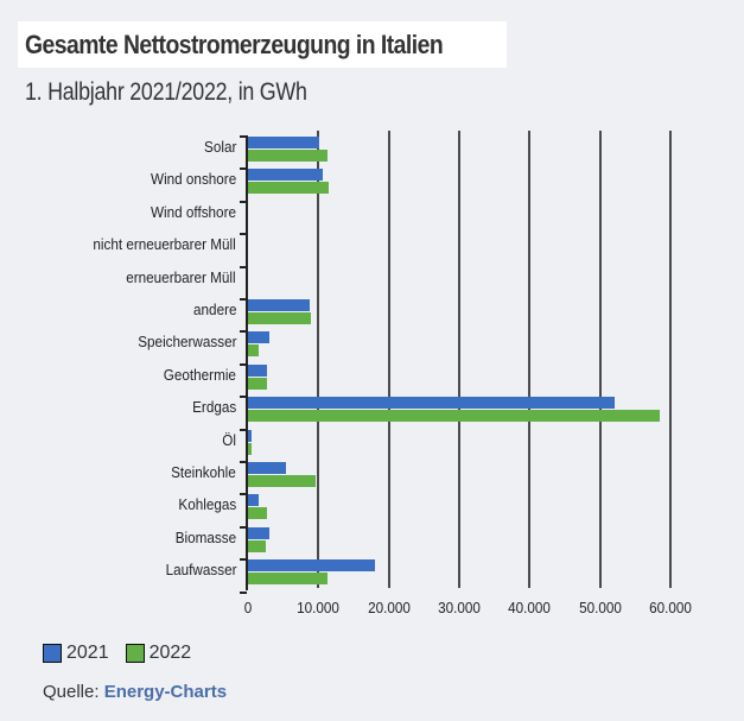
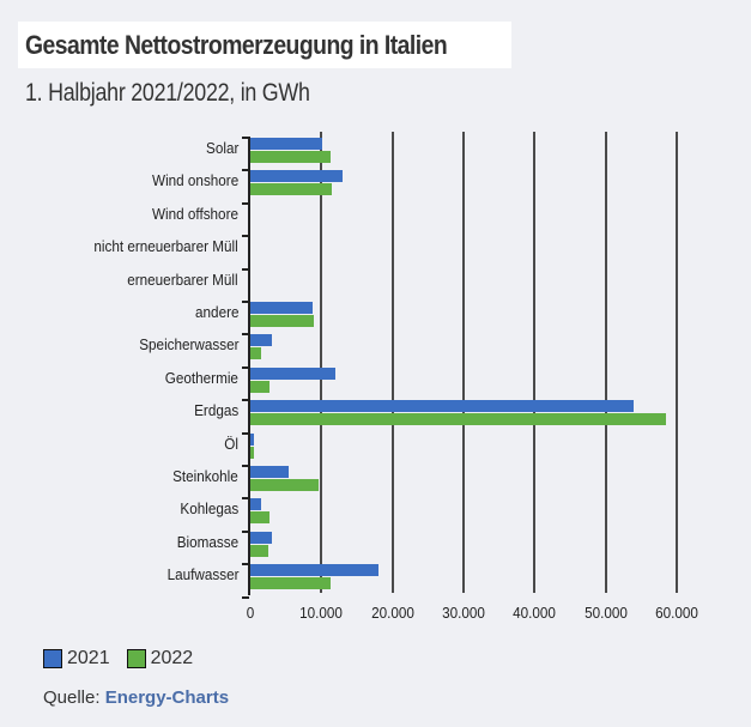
2021/Wind onshore: 11000 -> 13000
2021/Geothermie: 3000 -> 12000
2021/Erdgas: 52000 -> 54000
